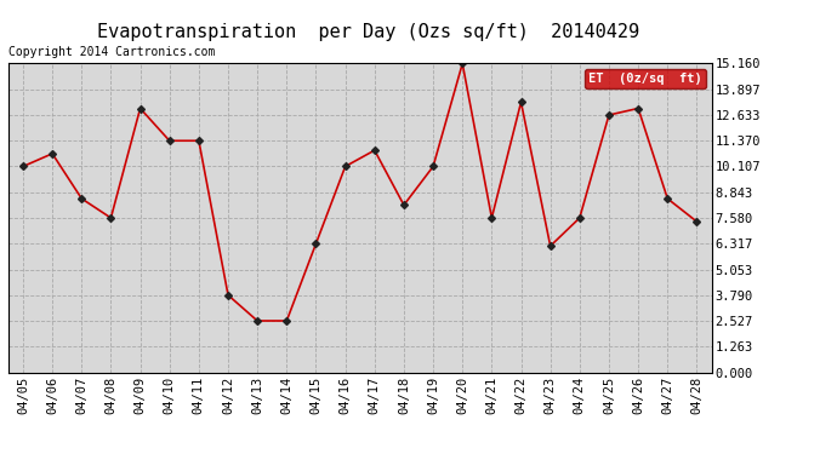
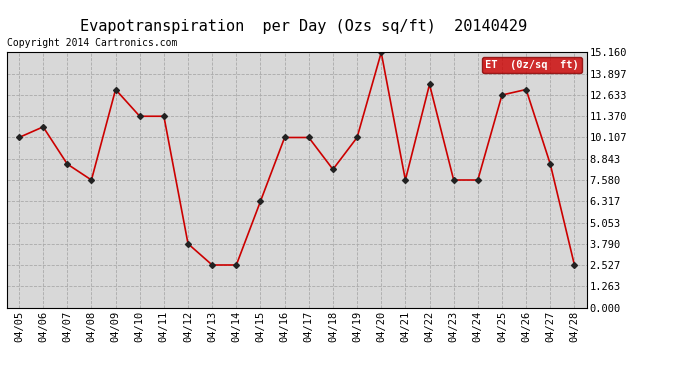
04/17: 10.9 -> 10.1
04/23: 6.2 -> 7.6
04/28: 7.4 -> 2.5
